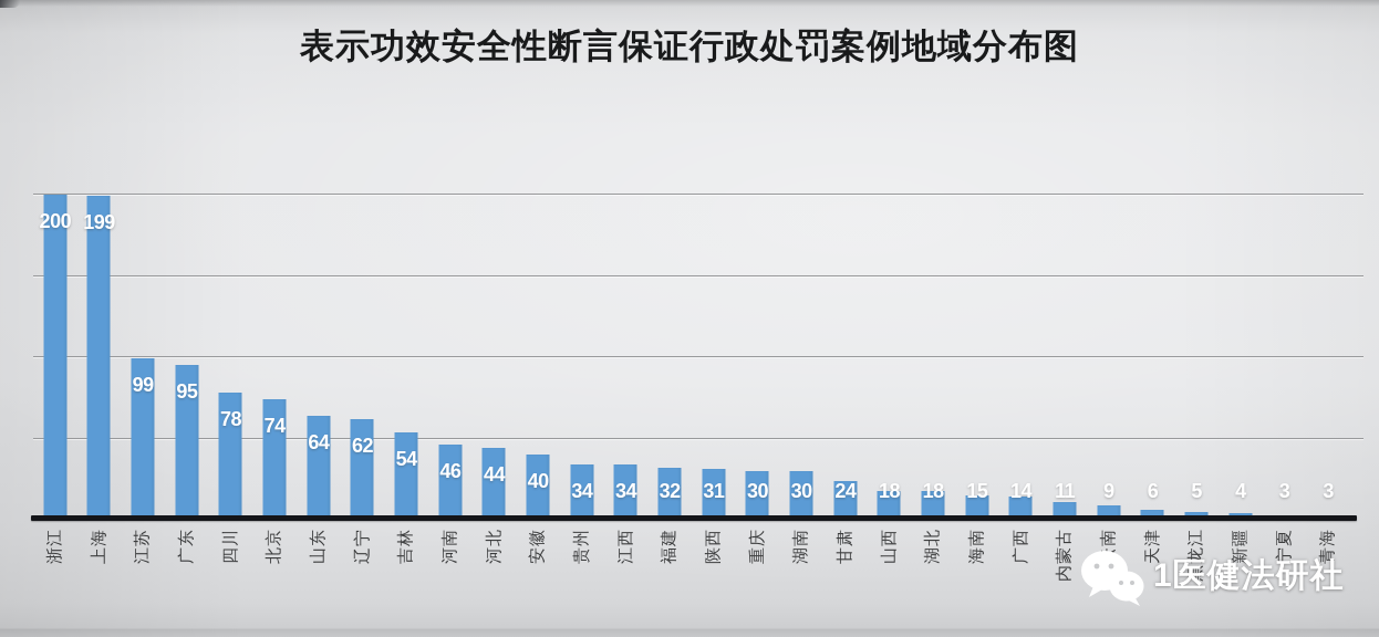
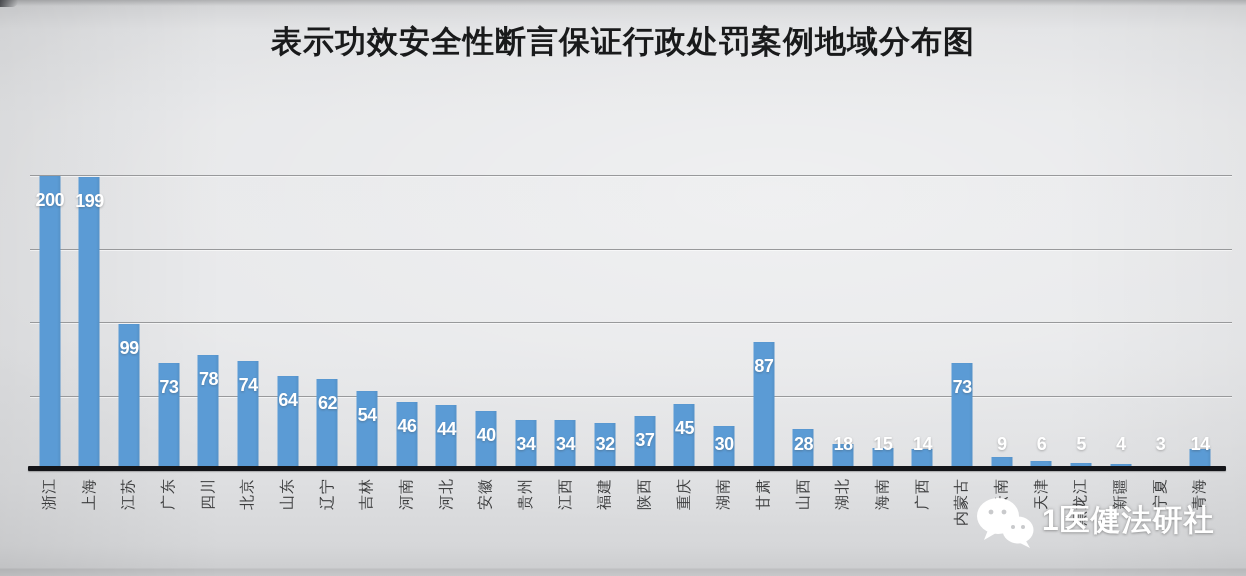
广东: 95 -> 73
陕西: 31 -> 37
重庆: 30 -> 45
甘肃: 24 -> 87
山西: 18 -> 28
内蒙古: 11 -> 73
青海: 3 -> 14
